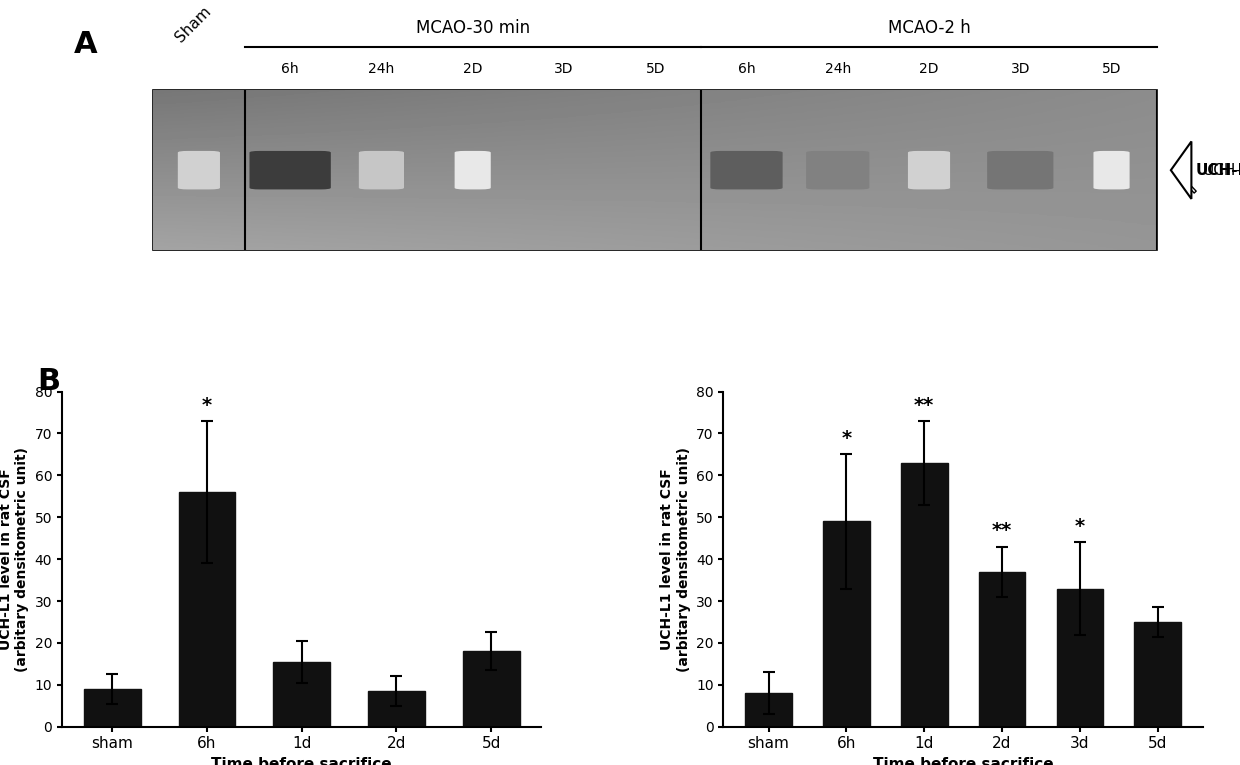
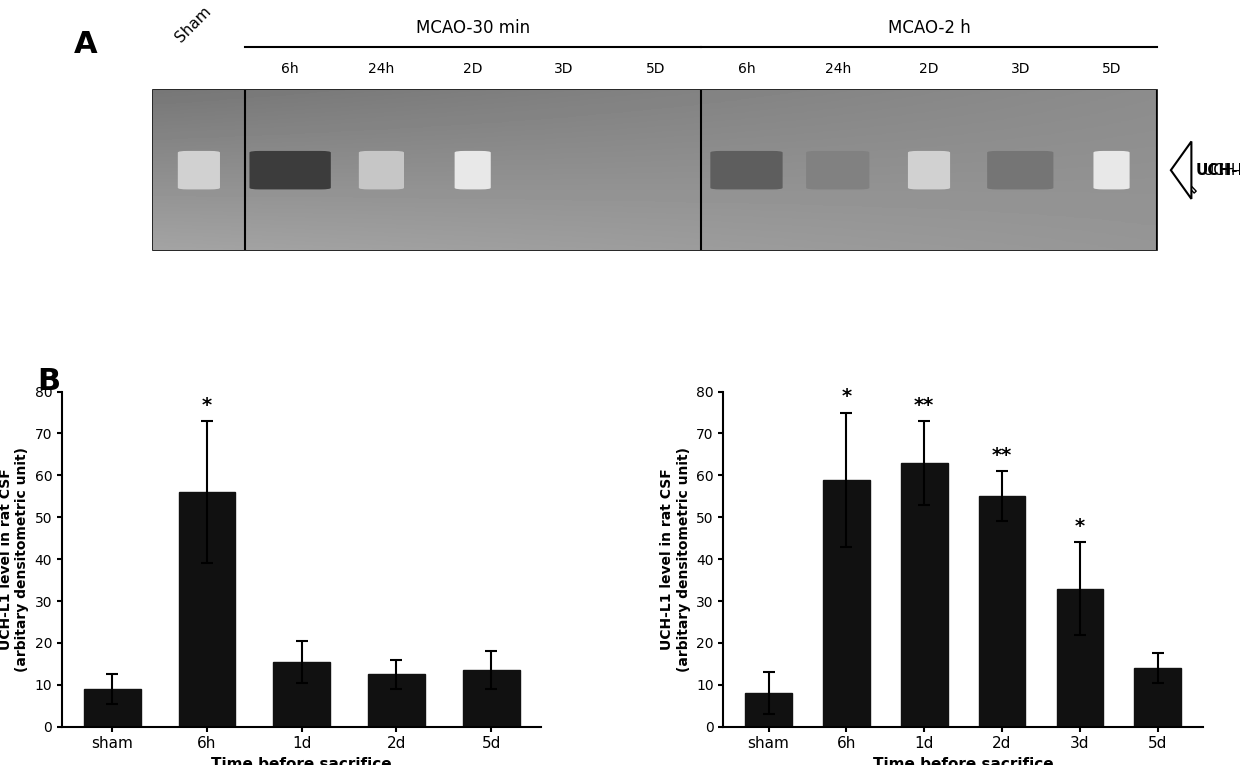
MCAO-30 min/2d: 8.5 -> 12.5
MCAO-30 min/5d: 18.0 -> 13.5
MCAO-2 h/6h: 49 -> 59
MCAO-2 h/2d: 37 -> 55
MCAO-2 h/5d: 25 -> 14
